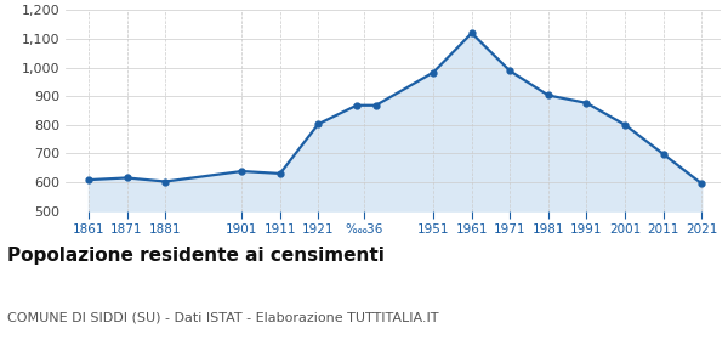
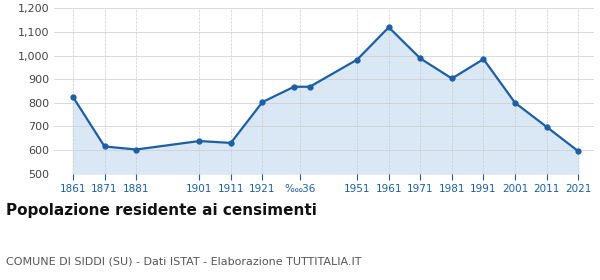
1861: 608 -> 825
1991: 876 -> 985
